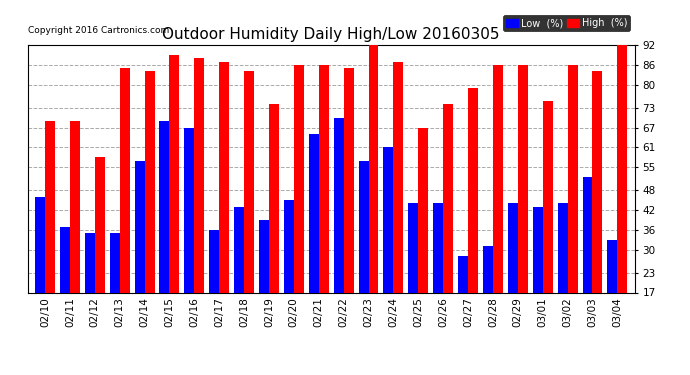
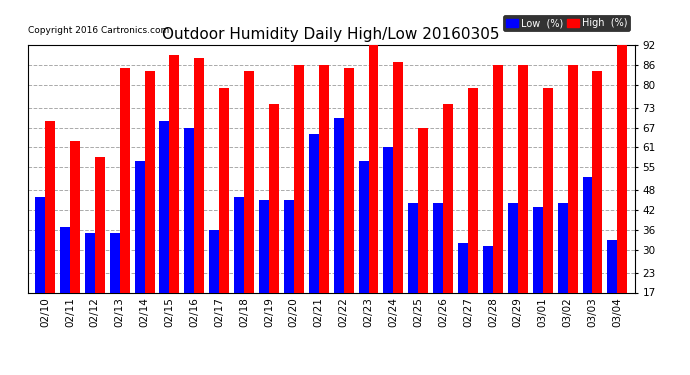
High (%)/02/11: 69 -> 63
High (%)/02/17: 87 -> 79
Low (%)/02/18: 43 -> 46
Low (%)/02/19: 39 -> 45
Low (%)/02/27: 28 -> 32
High (%)/03/01: 75 -> 79
